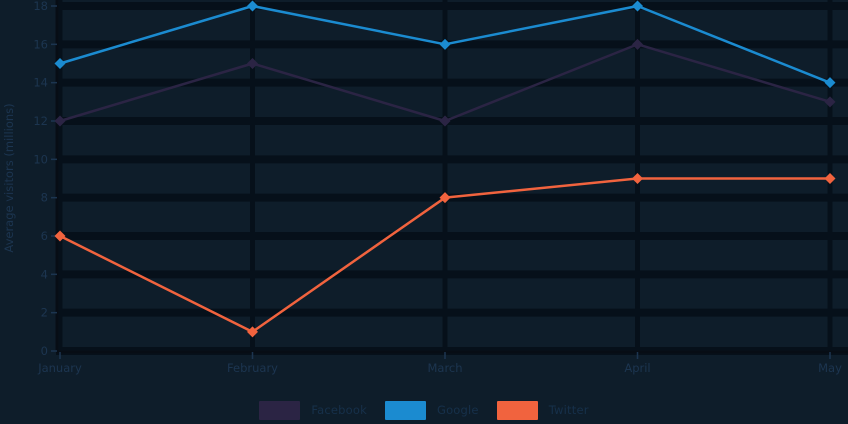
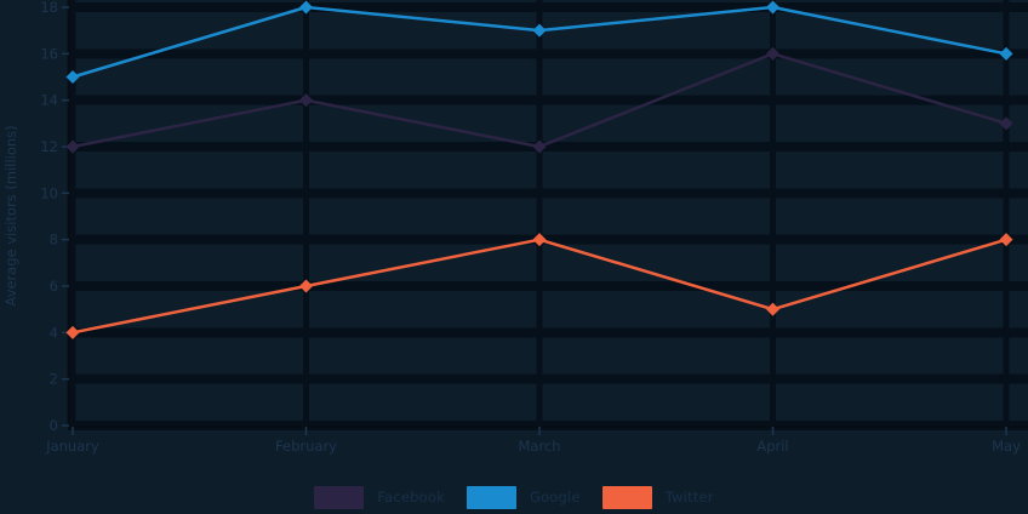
Twitter/January: 6 -> 4
Facebook/February: 15 -> 14
Twitter/February: 1 -> 6
Google/March: 16 -> 17
Twitter/April: 9 -> 5
Google/May: 14 -> 16
Twitter/May: 9 -> 8
